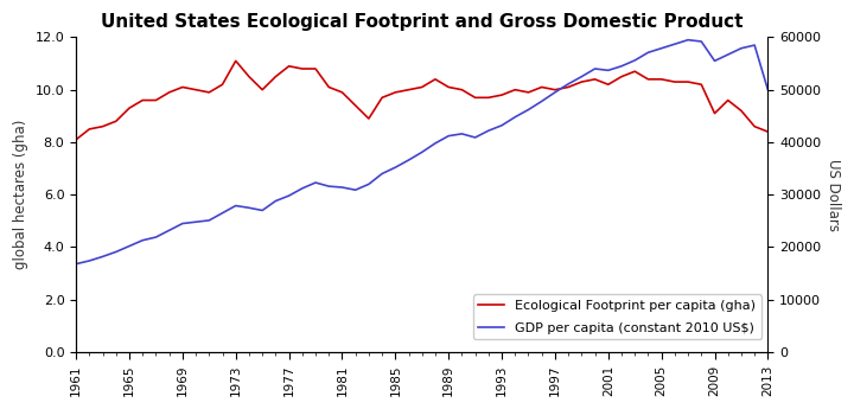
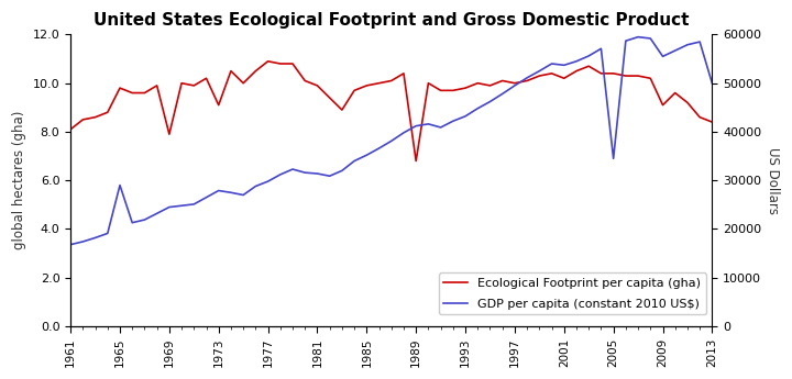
Ecological Footprint per capita (gha)/1965: 9.3 -> 9.8
GDP per capita (constant 2010 US$)/1965: 20200 -> 29000
Ecological Footprint per capita (gha)/1969: 10.1 -> 7.9
Ecological Footprint per capita (gha)/1973: 11.1 -> 9.1
Ecological Footprint per capita (gha)/1989: 10.1 -> 6.8
GDP per capita (constant 2010 US$)/2005: 57900 -> 34500
